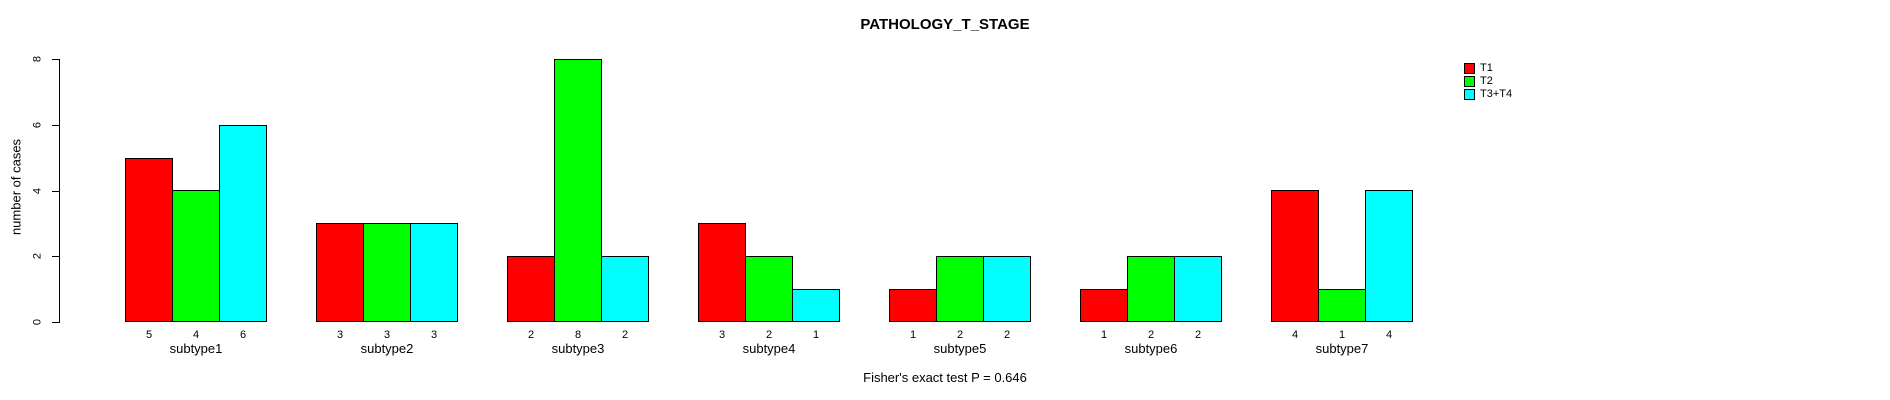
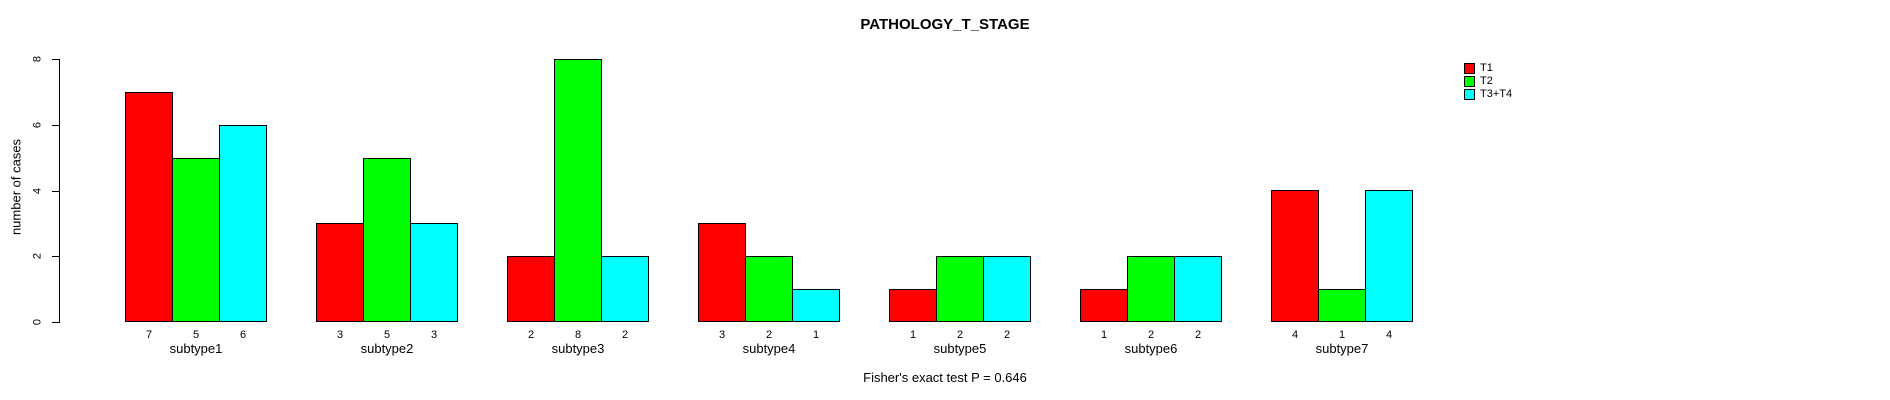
T1/subtype1: 5 -> 7
T2/subtype1: 4 -> 5
T2/subtype2: 3 -> 5
